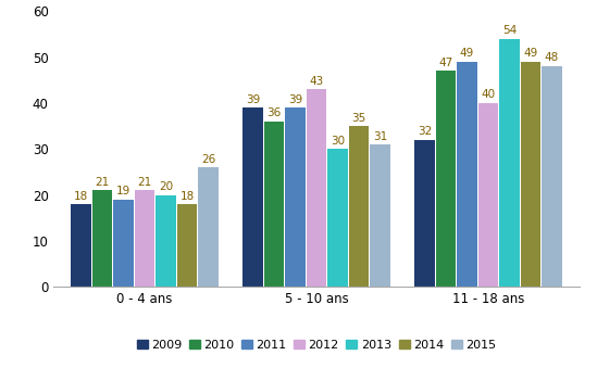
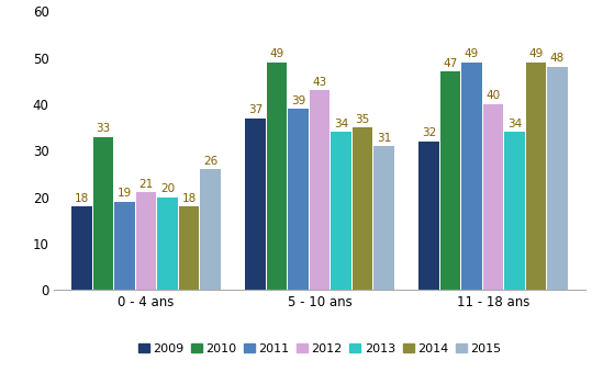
2010/0 - 4 ans: 21 -> 33
2009/5 - 10 ans: 39 -> 37
2010/5 - 10 ans: 36 -> 49
2013/5 - 10 ans: 30 -> 34
2013/11 - 18 ans: 54 -> 34
